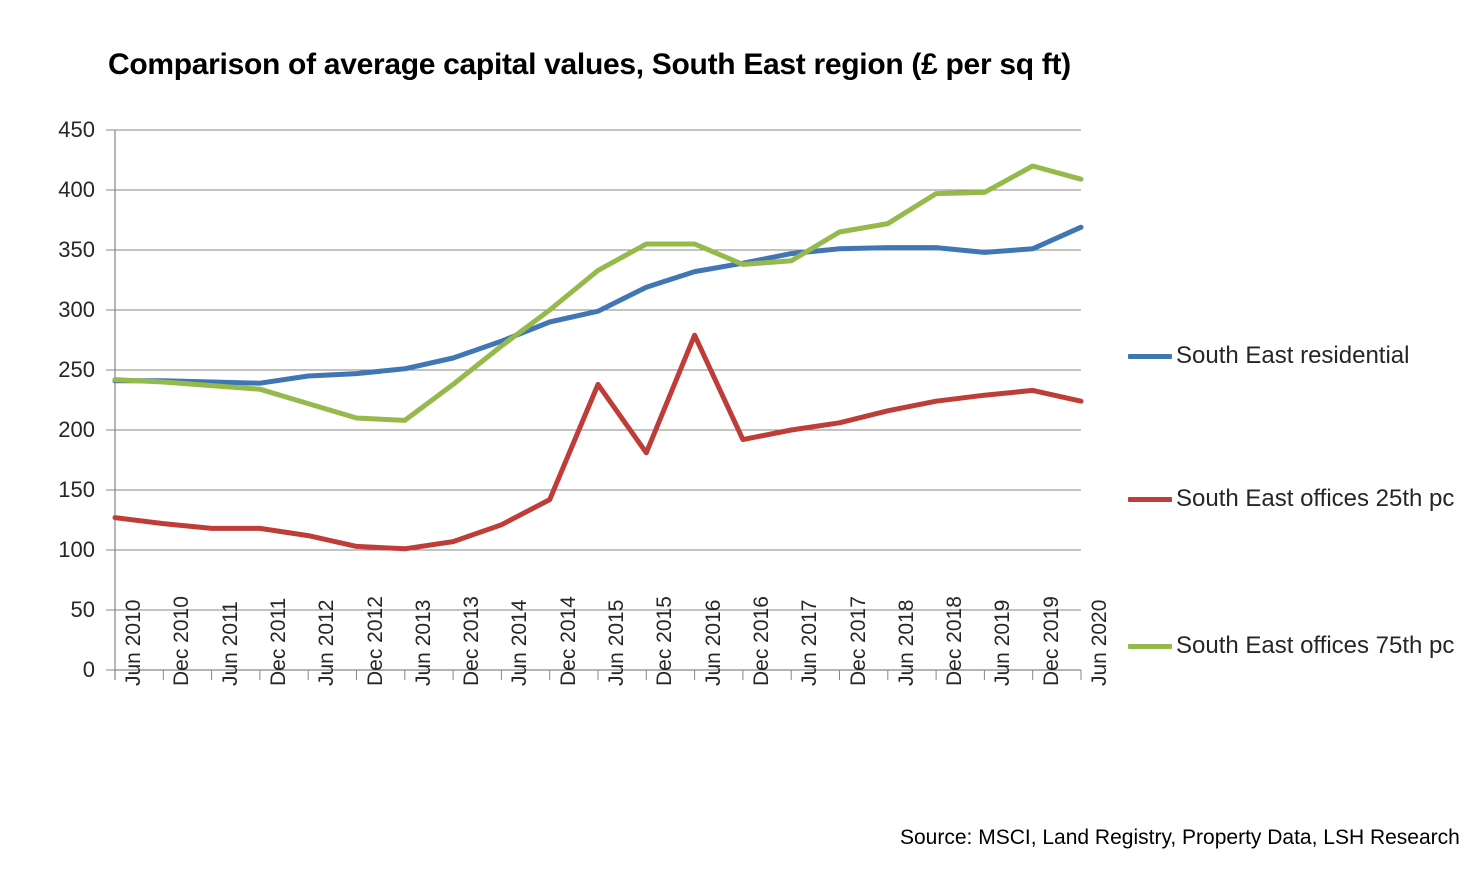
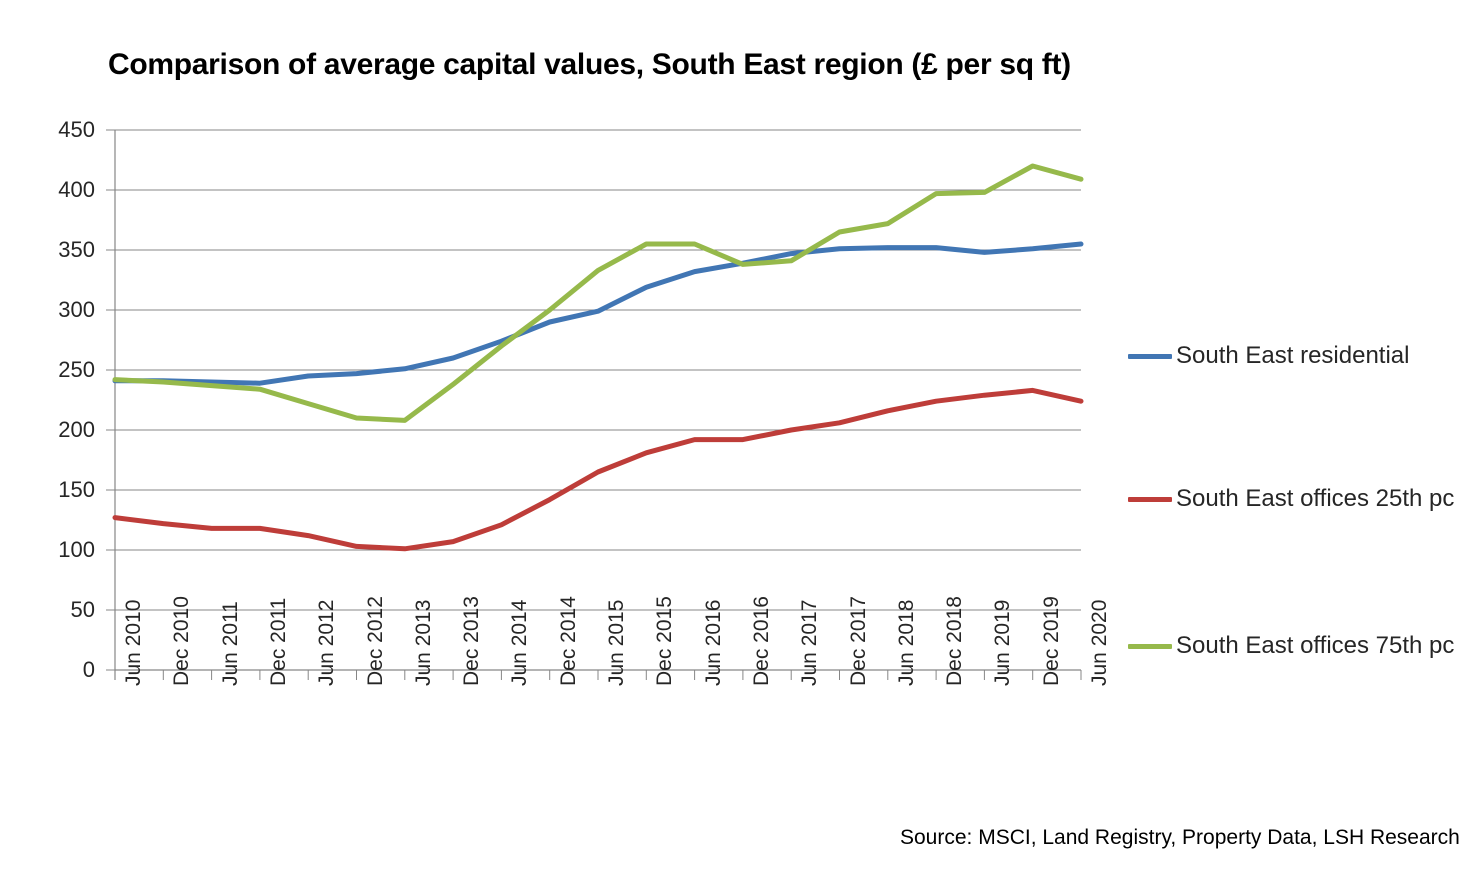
South East offices 25th pc/Jun 2015: 238 -> 165
South East offices 25th pc/Jun 2016: 279 -> 192
South East residential/Jun 2020: 369 -> 355
